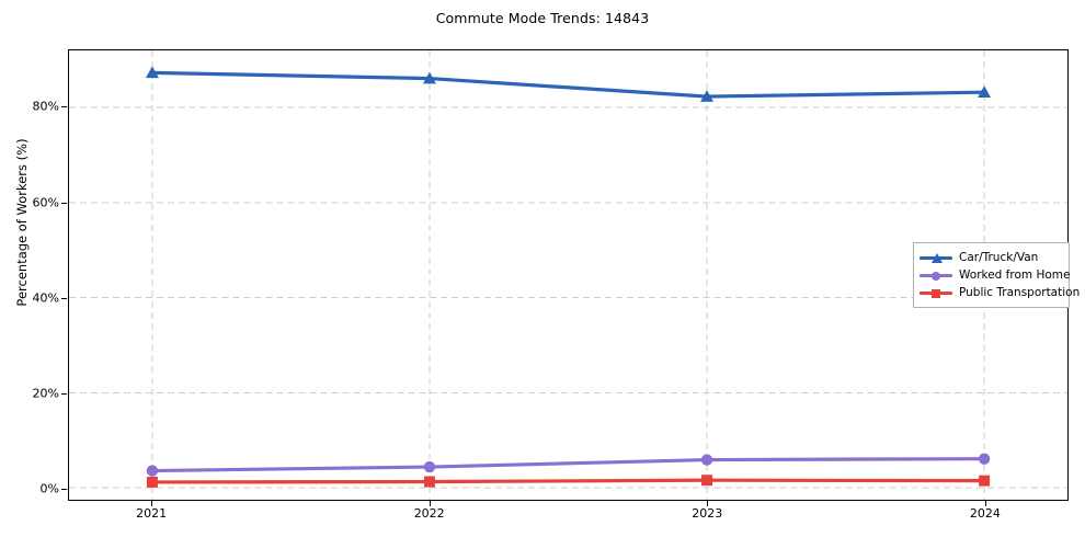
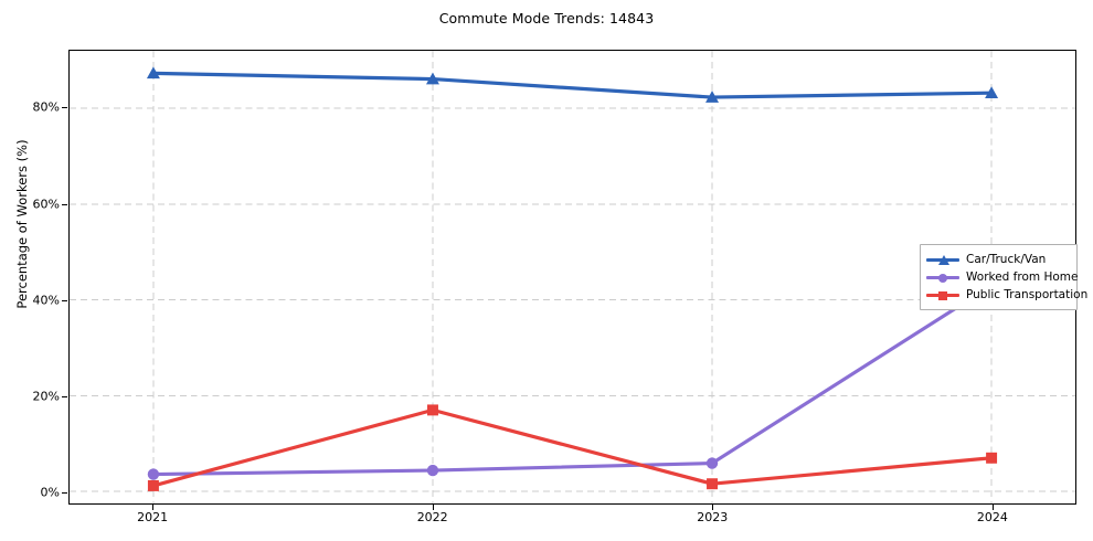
Public Transportation/2022: 1% -> 17%
Worked from Home/2024: 6% -> 43%
Public Transportation/2024: 2% -> 7%
